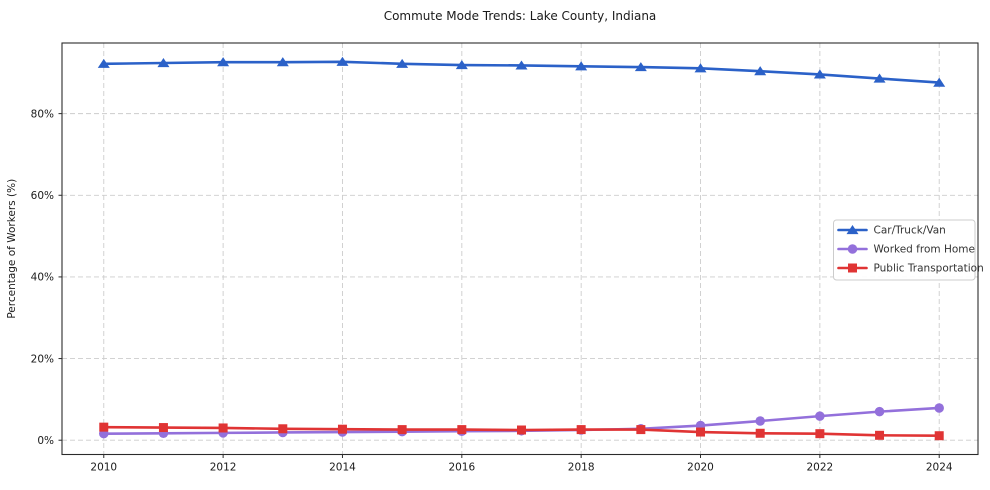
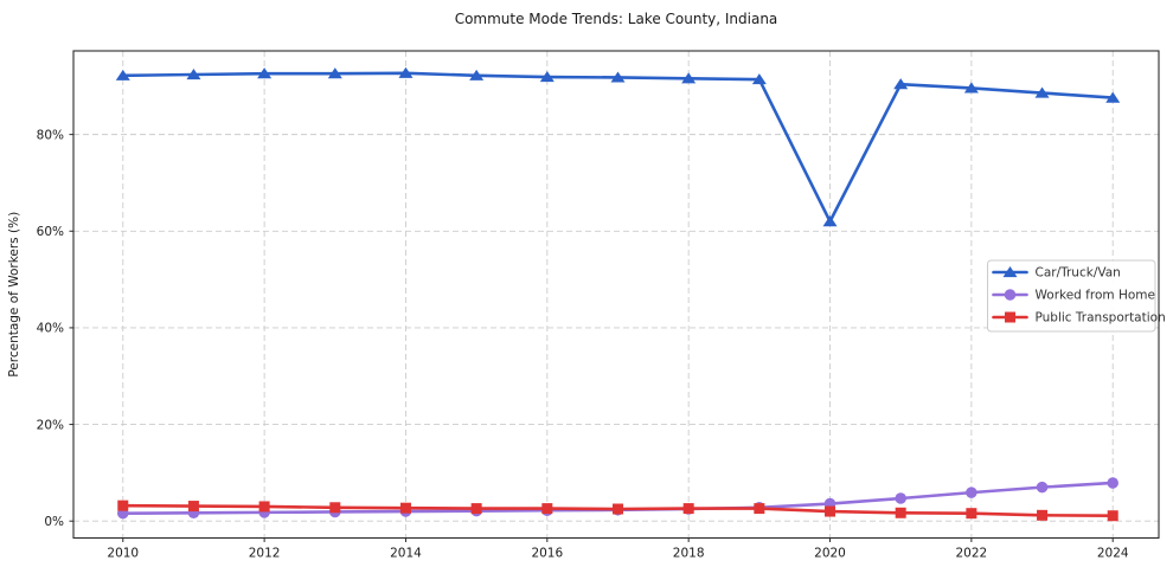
Car/Truck/Van/2020: 91% -> 62%
